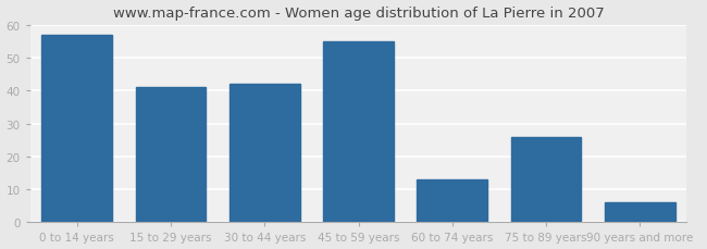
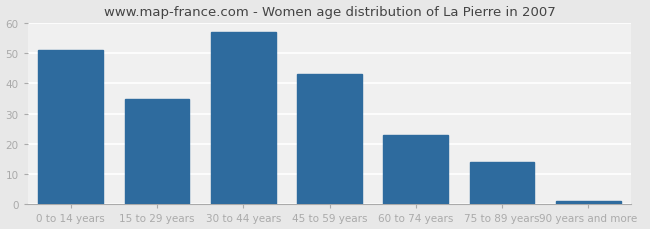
0 to 14 years: 57 -> 51
15 to 29 years: 41 -> 35
30 to 44 years: 42 -> 57
45 to 59 years: 55 -> 43
60 to 74 years: 13 -> 23
75 to 89 years: 26 -> 14
90 years and more: 6 -> 1
